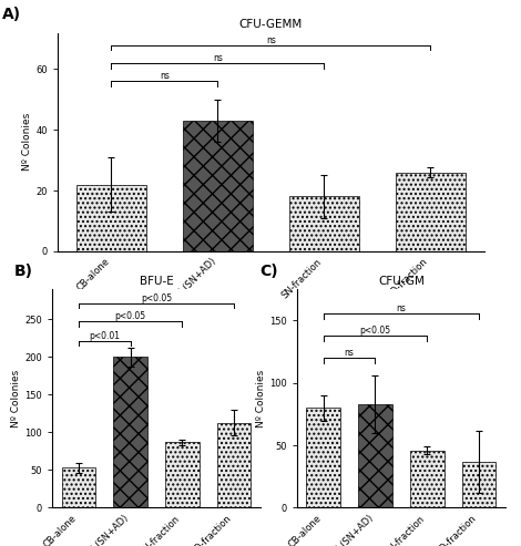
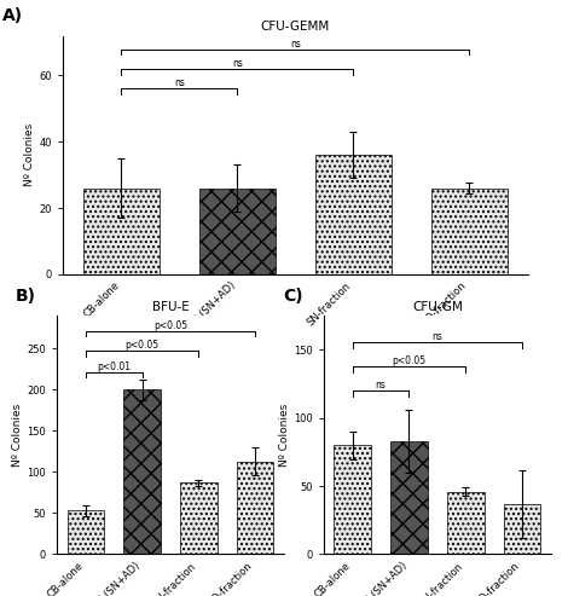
CFU-GEMM/CB-alone: 22 -> 26
CFU-GEMM/Total (SN+AD): 43 -> 26
CFU-GEMM/SN-fraction: 18 -> 36
